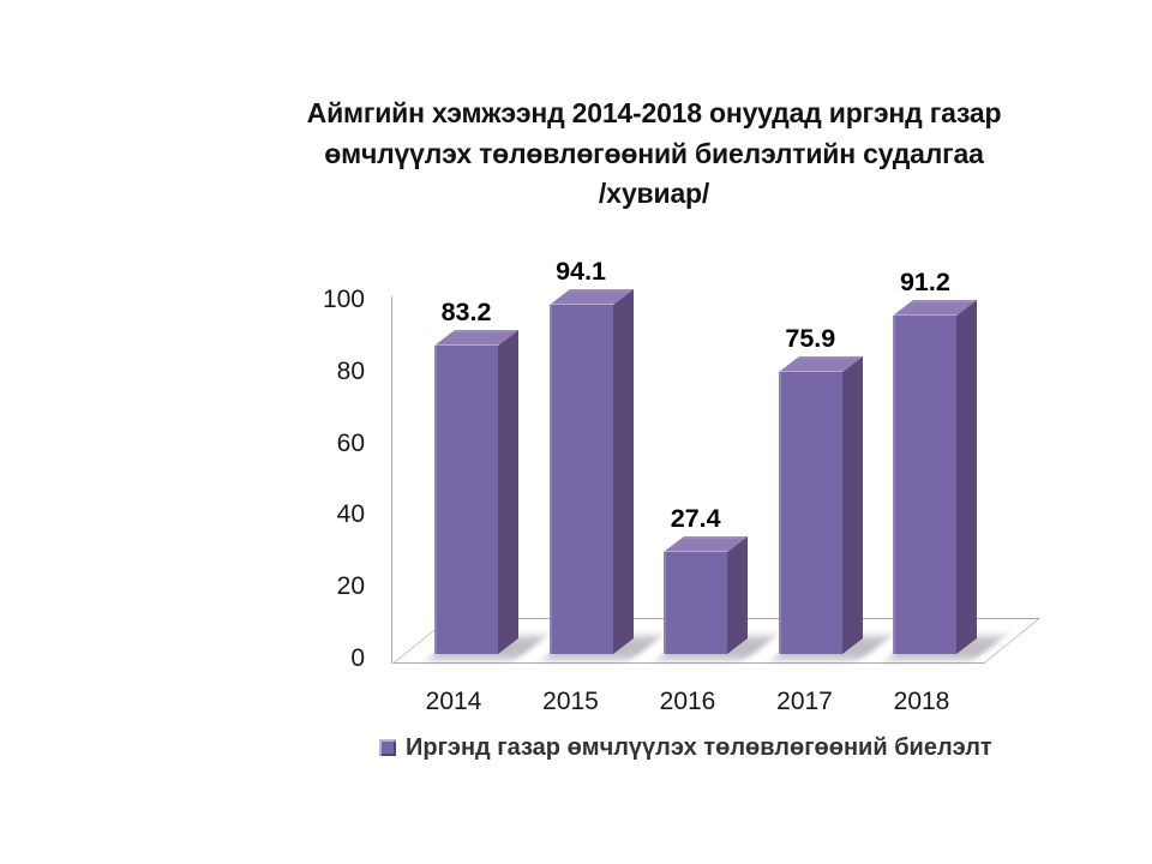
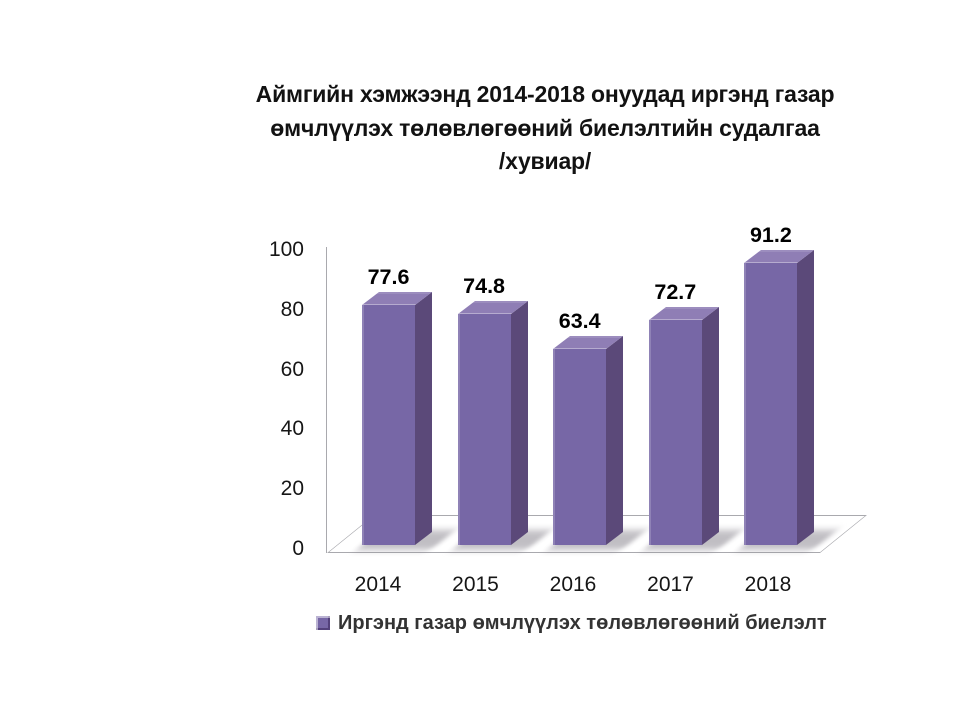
2014: 83.2 -> 77.6
2015: 94.1 -> 74.8
2016: 27.4 -> 63.4
2017: 75.9 -> 72.7
